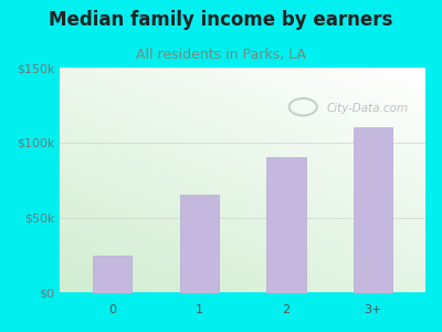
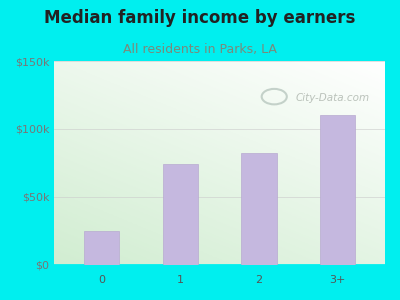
1: $65k -> $74k
2: $90k -> $82k
